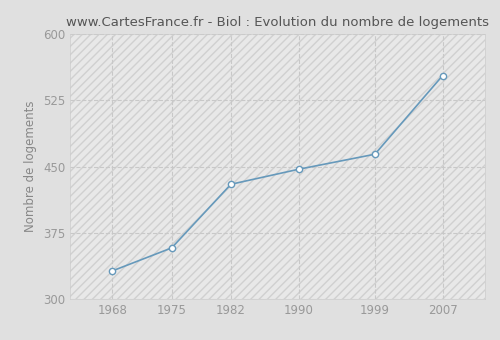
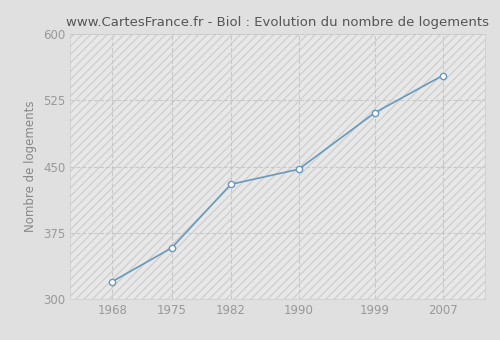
1968: 332 -> 320
1999: 464 -> 511
